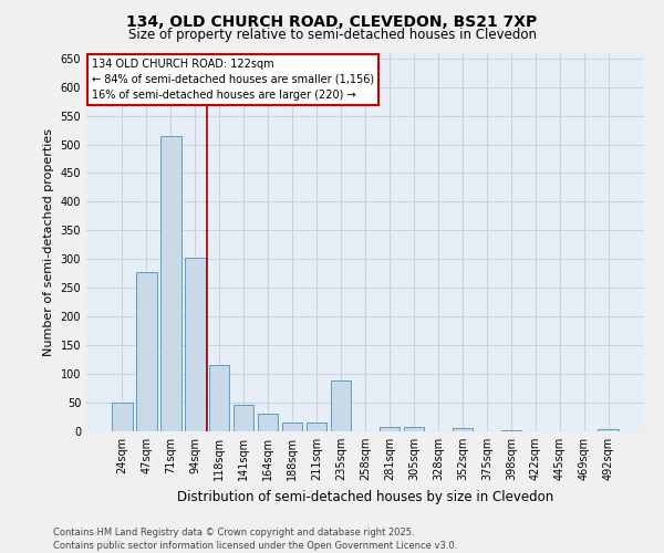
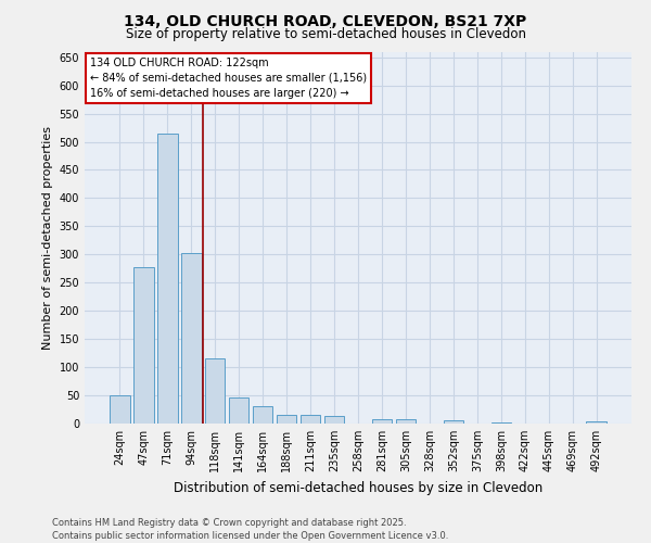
235sqm: 88 -> 13
